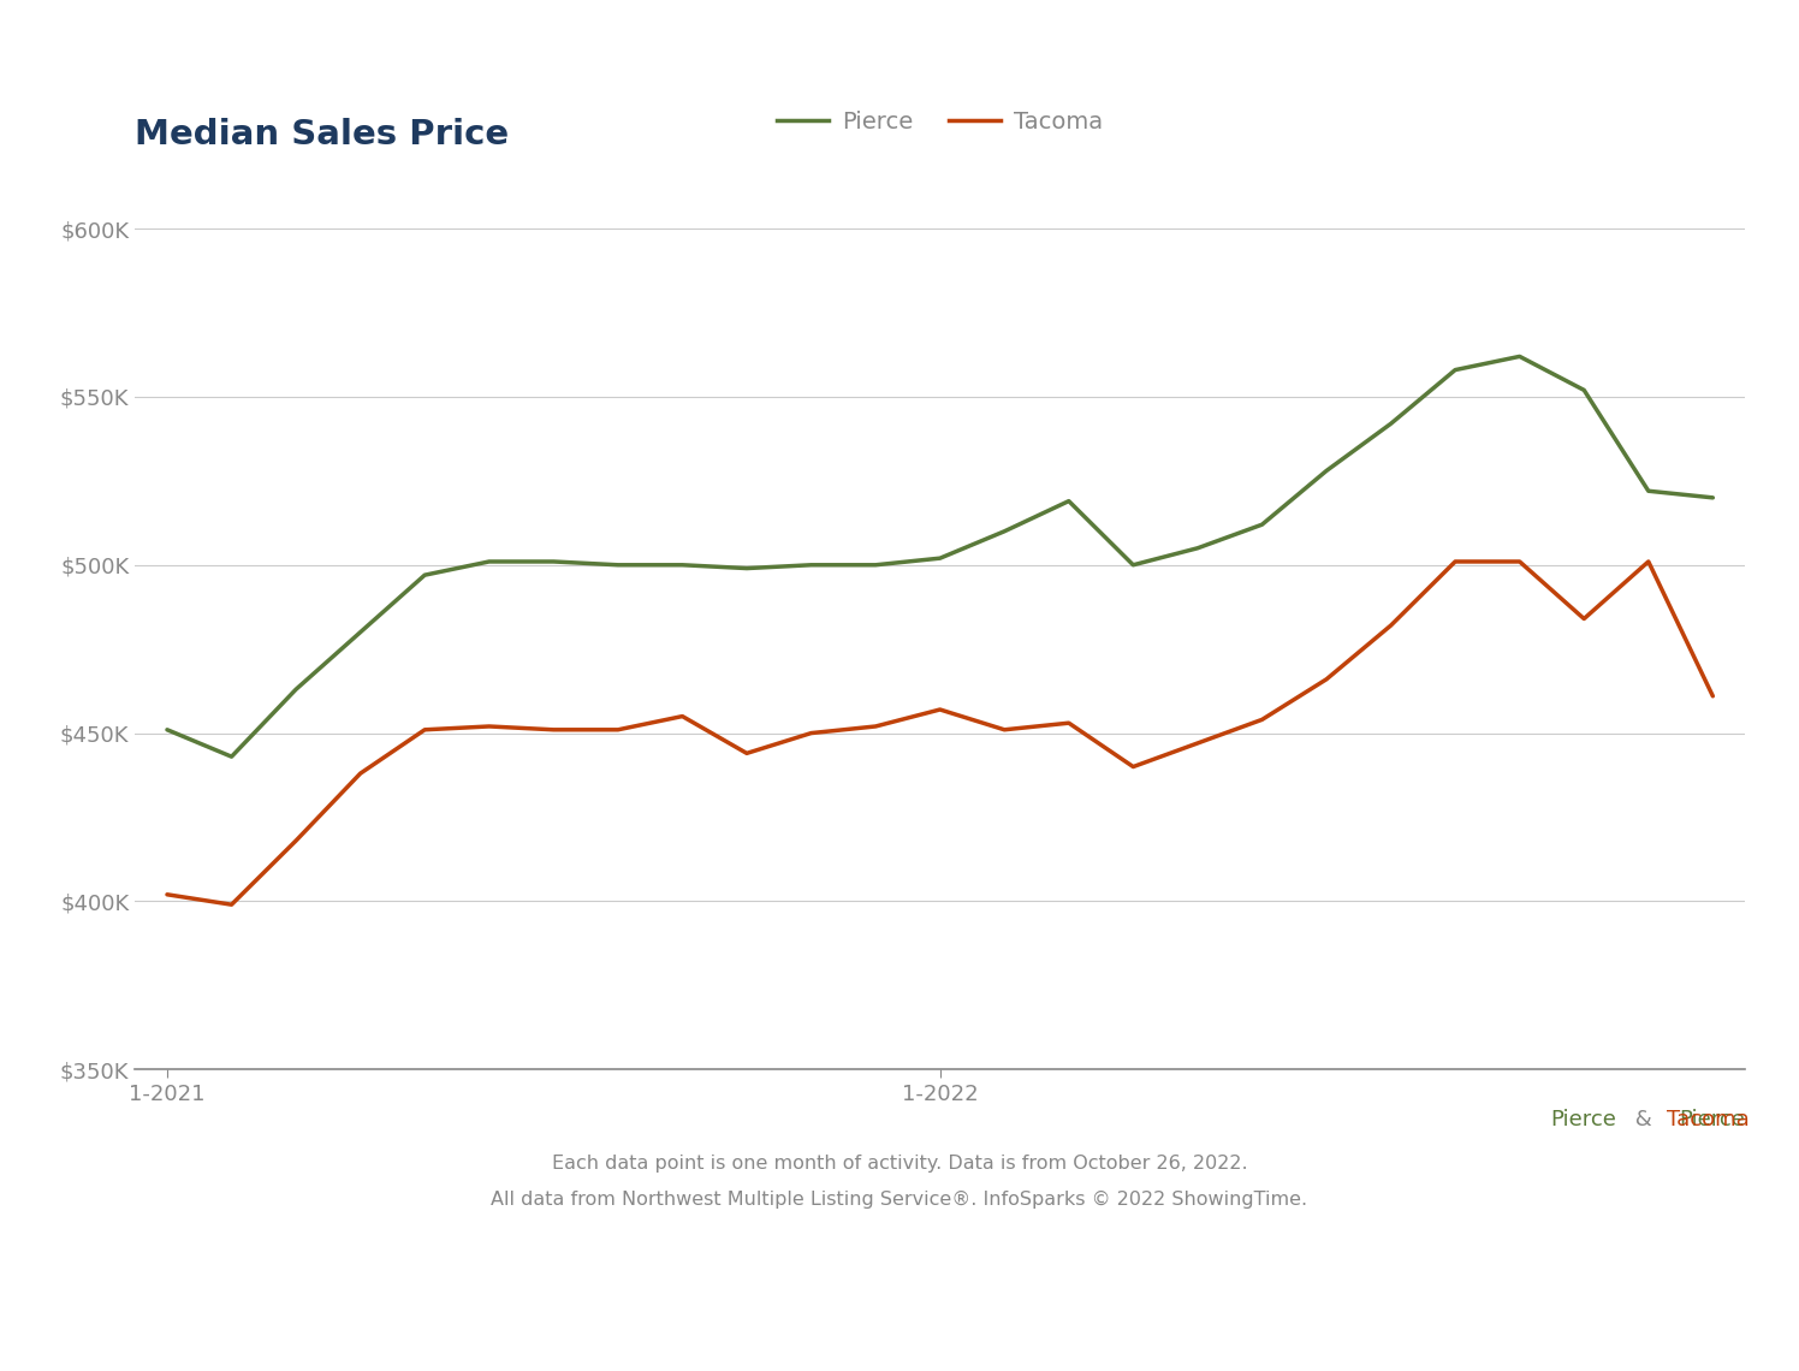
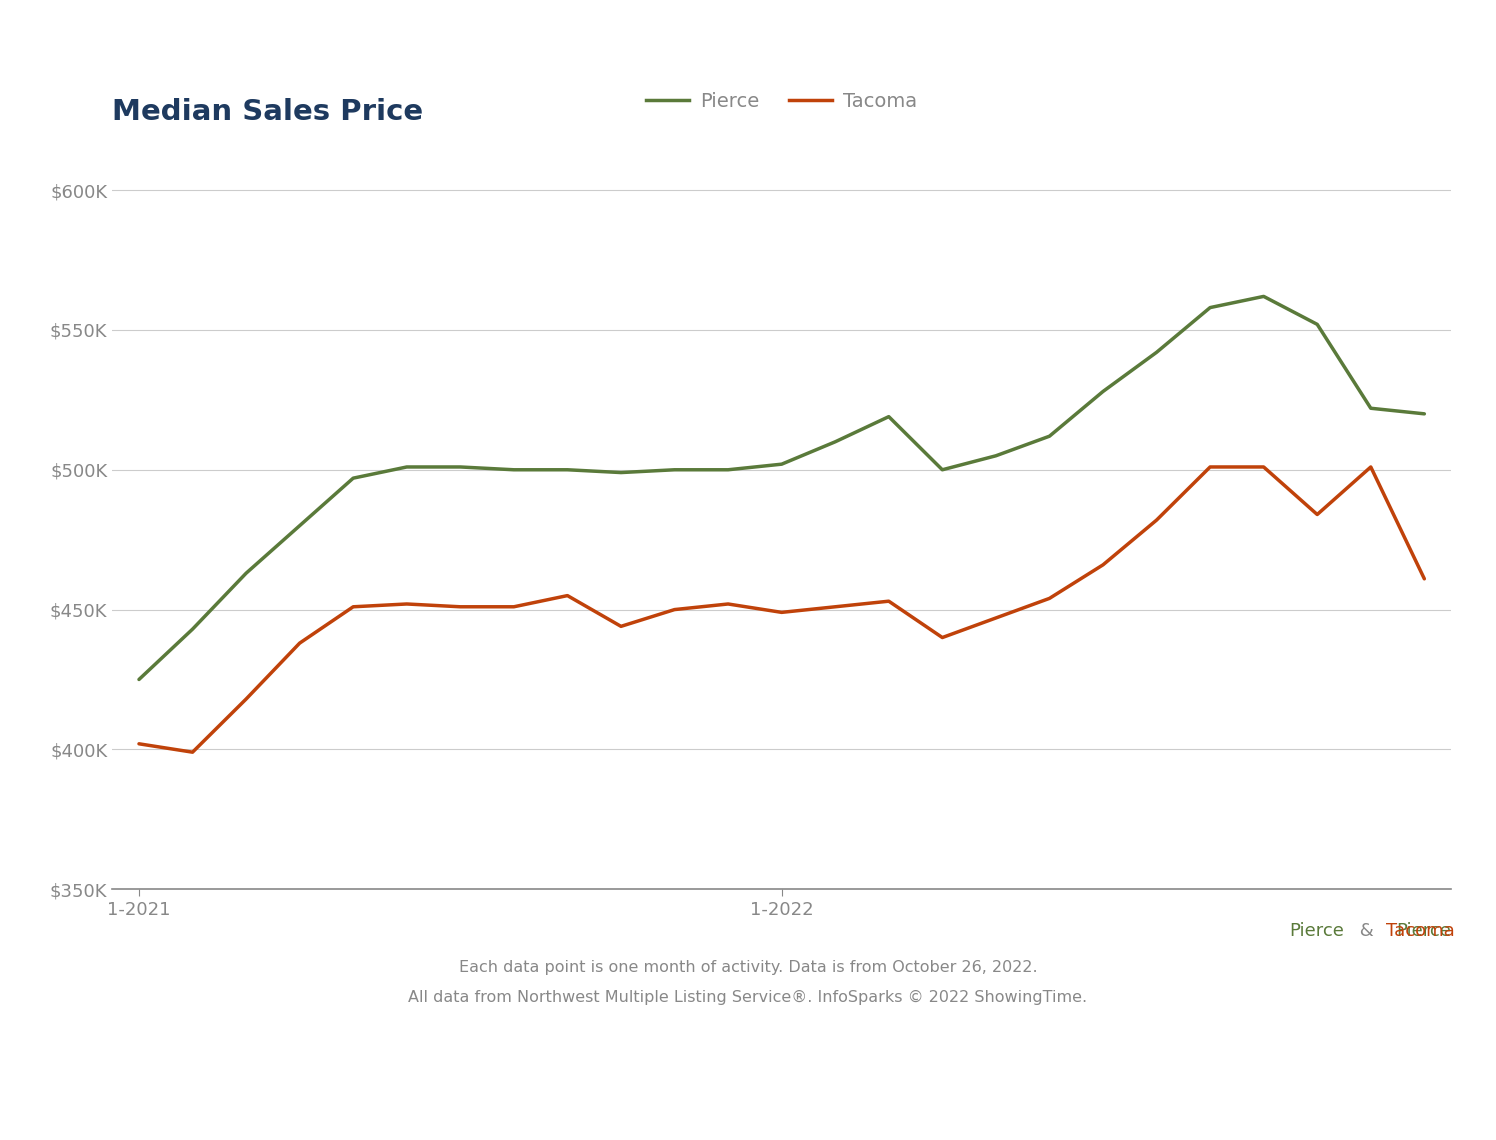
Pierce/1-2021: $451K -> $425K
Tacoma/1-2022: $457K -> $449K
